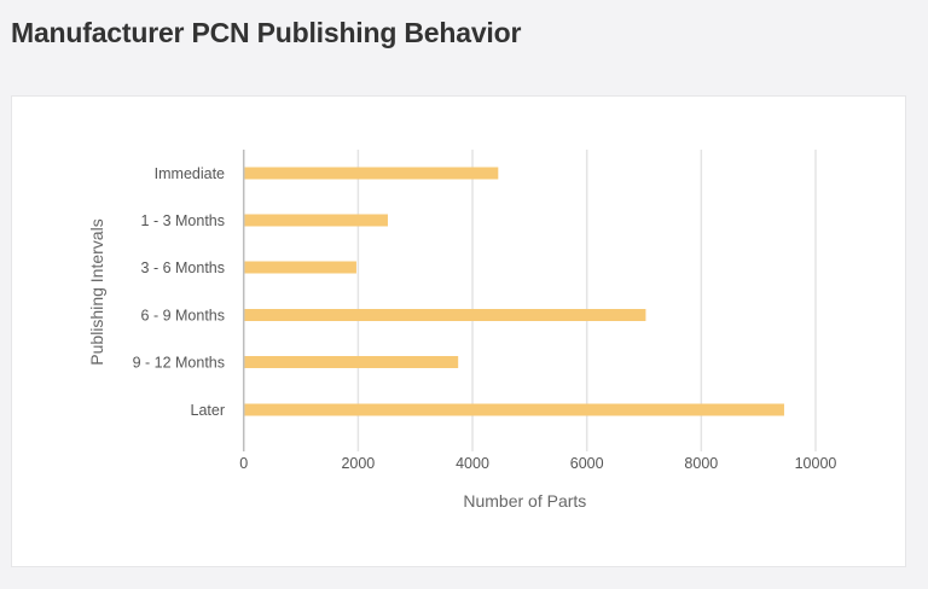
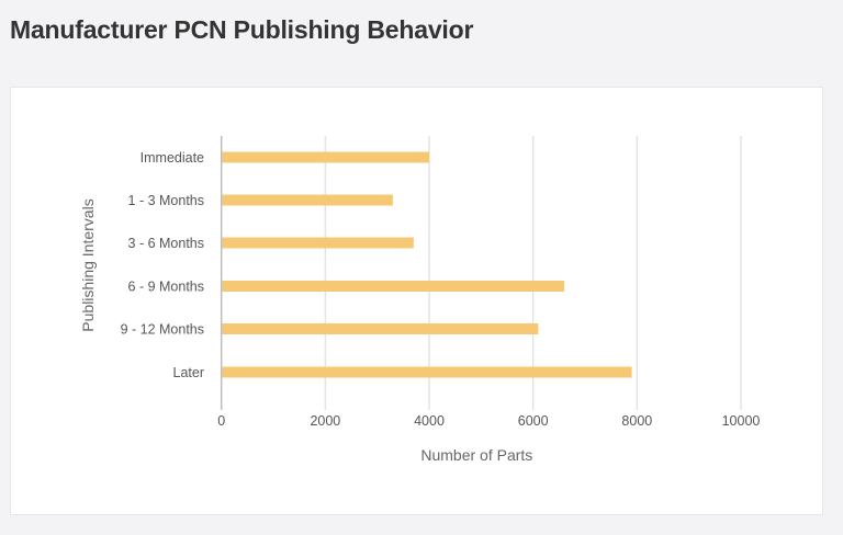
Immediate: 4400 -> 4000
1 - 3 Months: 2500 -> 3300
3 - 6 Months: 2000 -> 3700
6 - 9 Months: 7000 -> 6600
9 - 12 Months: 3800 -> 6100
Later: 9400 -> 7900
